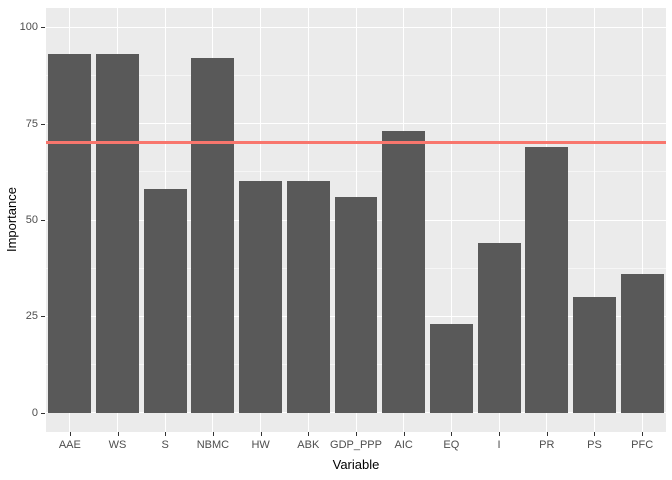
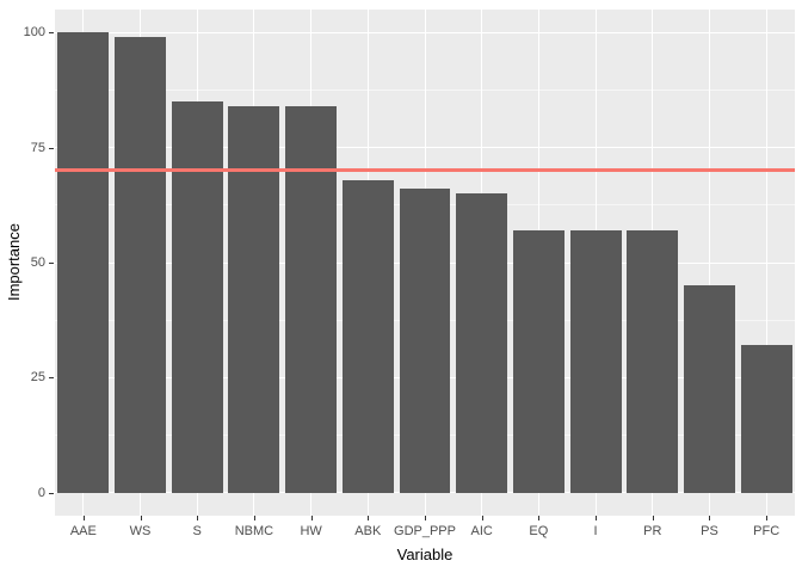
AAE: 93 -> 100
WS: 93 -> 99
S: 58 -> 85
NBMC: 92 -> 84
HW: 60 -> 84
ABK: 60 -> 68
GDP_PPP: 56 -> 66
AIC: 73 -> 65
EQ: 23 -> 57
I: 44 -> 57
PR: 69 -> 57
PS: 30 -> 45
PFC: 36 -> 32
